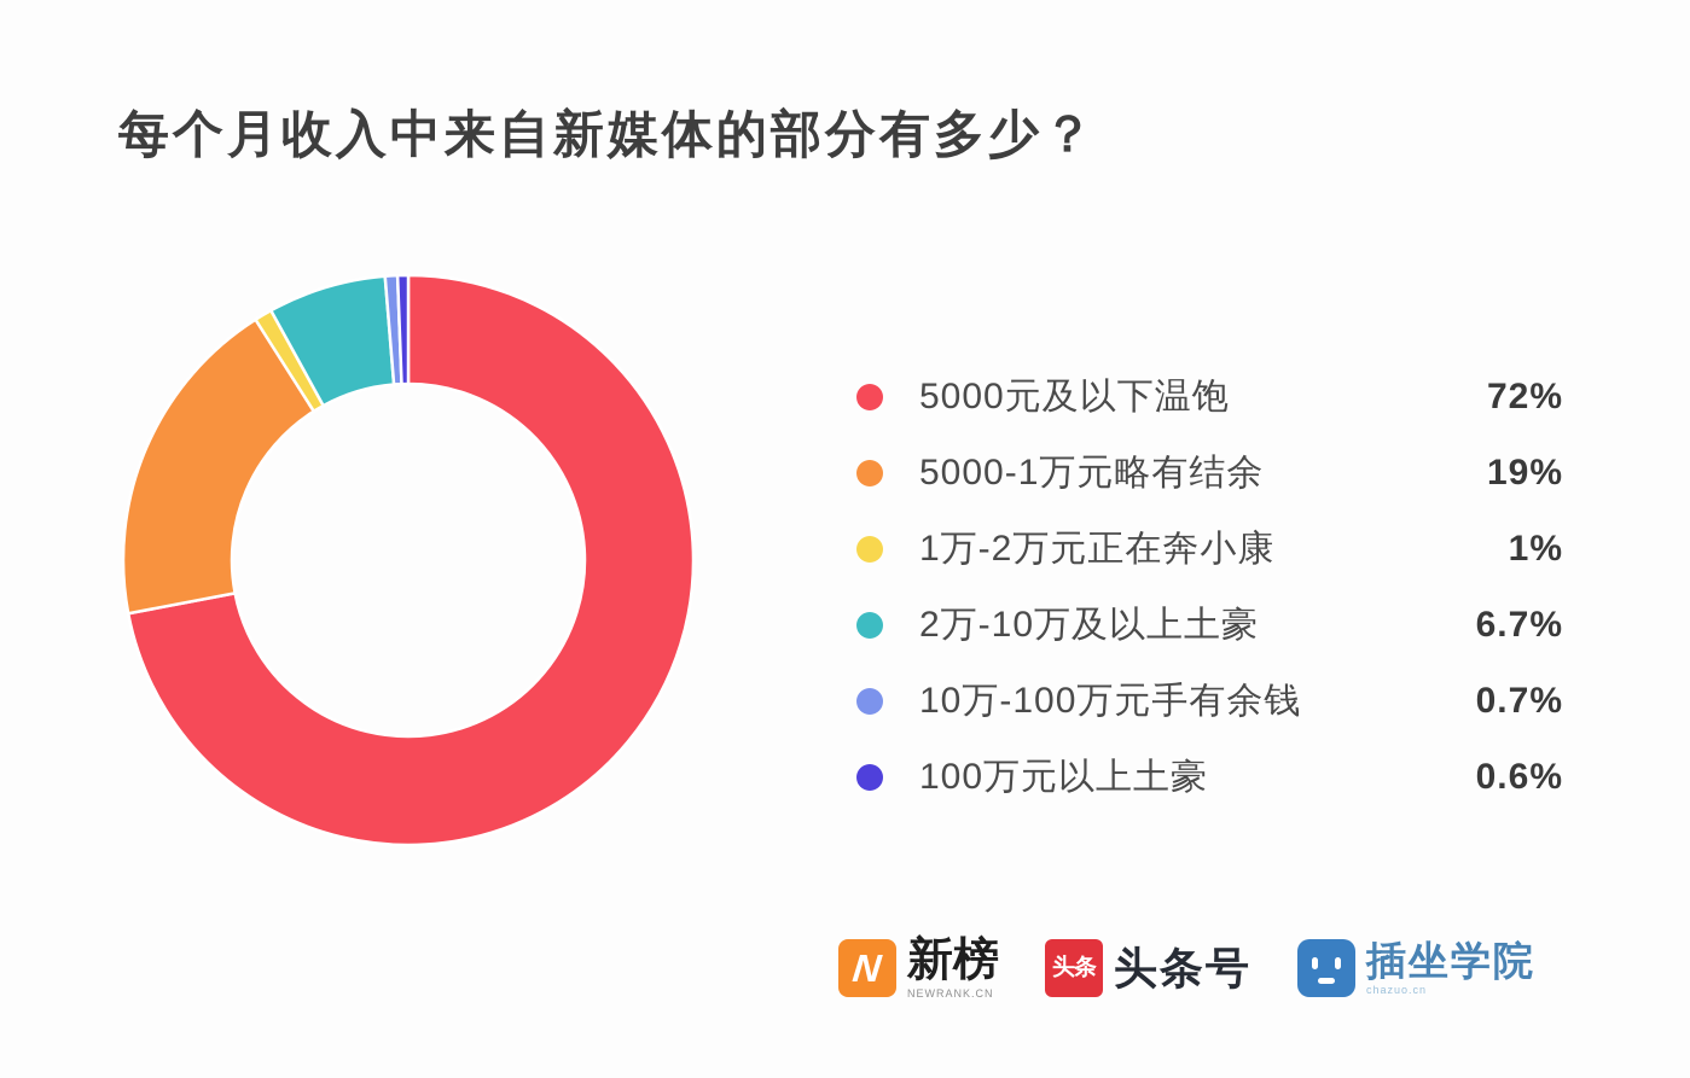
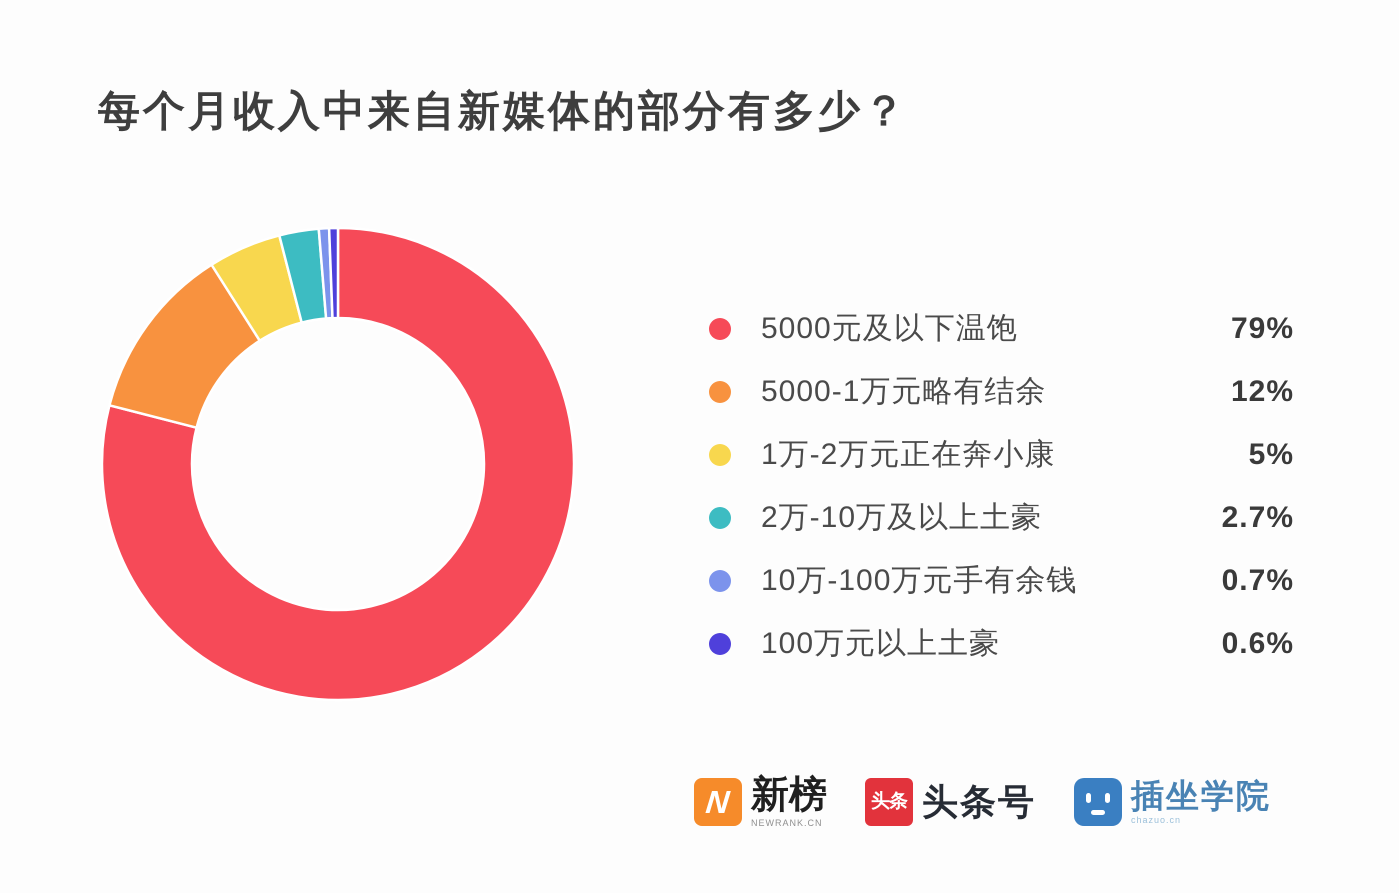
5000元及以下温饱: 72% -> 79%
5000-1万元略有结余: 19% -> 12%
1万-2万元正在奔小康: 1% -> 5%
2万-10万及以上土豪: 6.7% -> 2.7%
